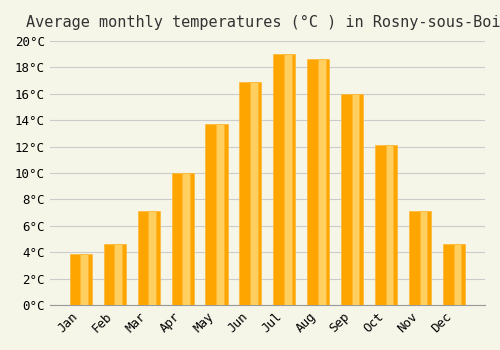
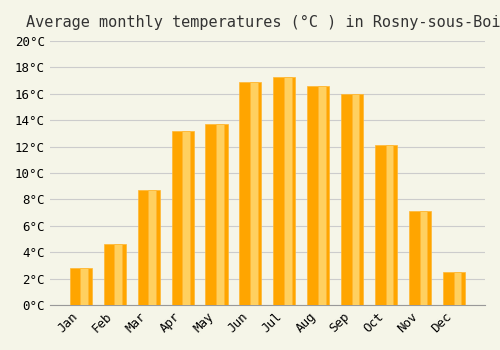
Jan: 3.9°C -> 2.8°C
Mar: 7.1°C -> 8.7°C
Apr: 10.0°C -> 13.2°C
Jul: 19.0°C -> 17.3°C
Aug: 18.6°C -> 16.6°C
Dec: 4.6°C -> 2.5°C
